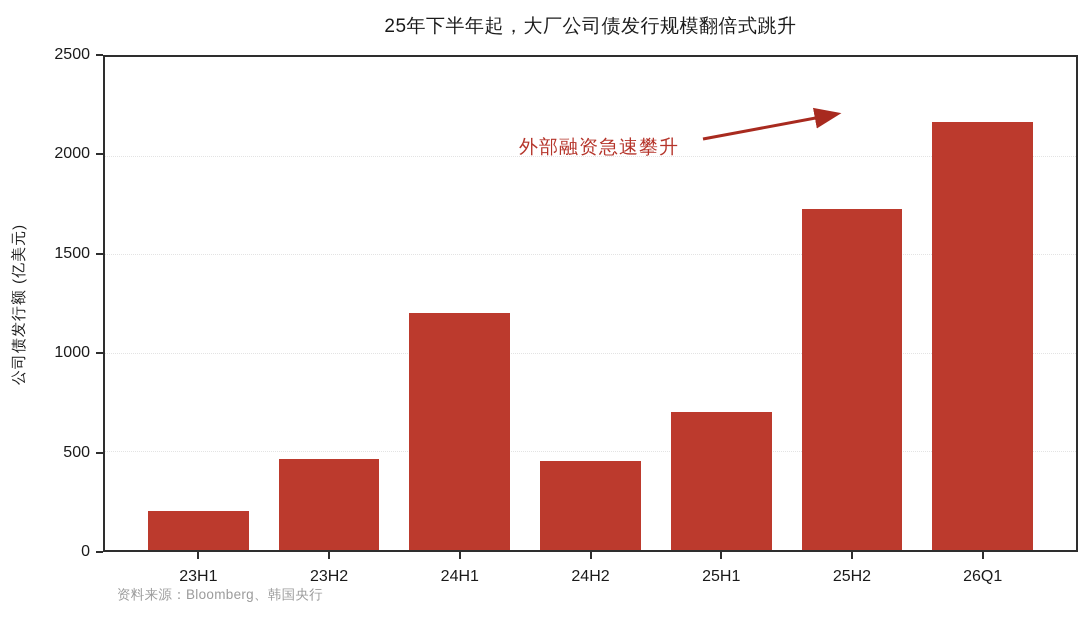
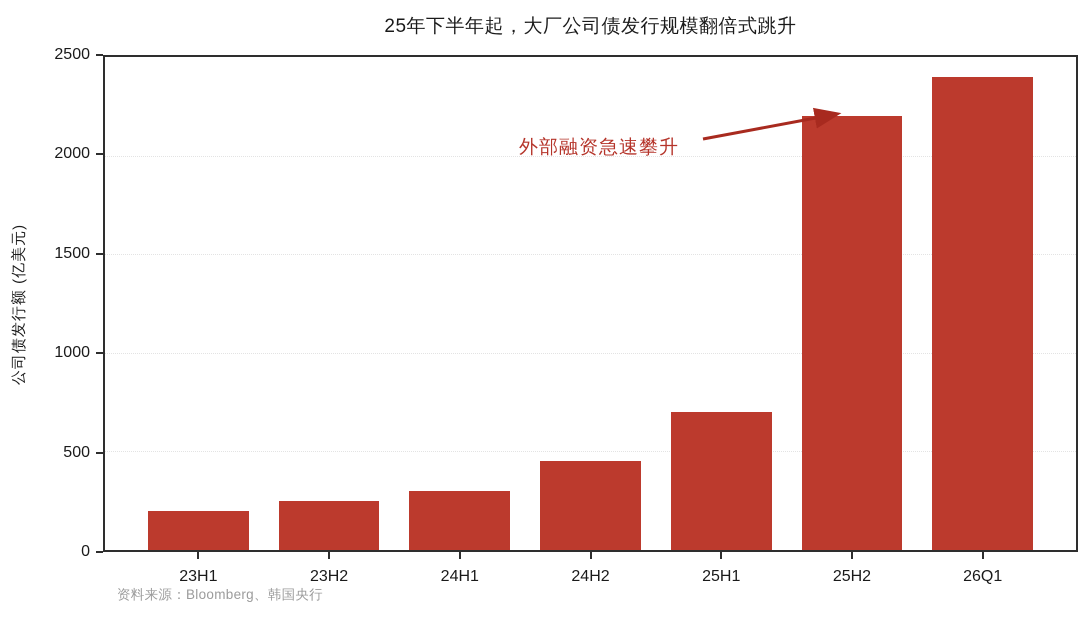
23H2: 460 -> 250
24H1: 1200 -> 300
25H2: 1730 -> 2200
26Q1: 2170 -> 2400
